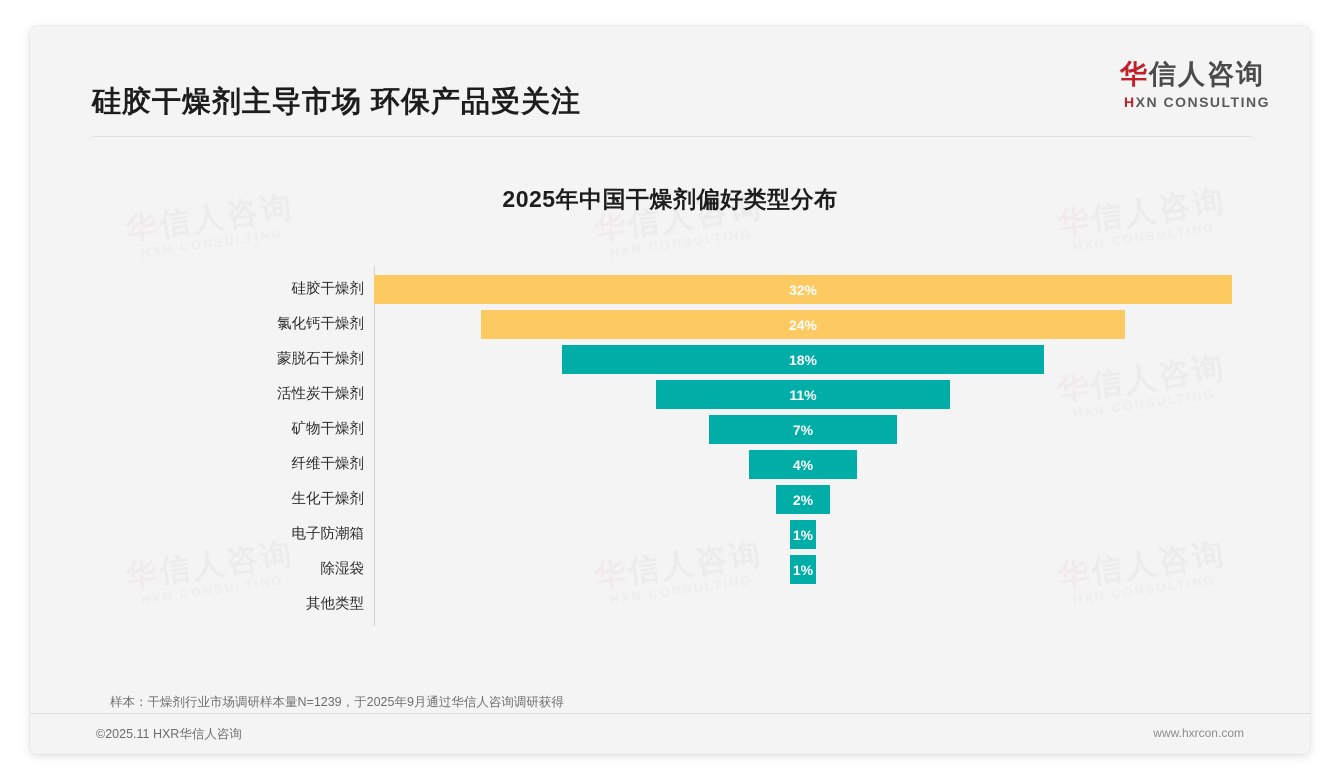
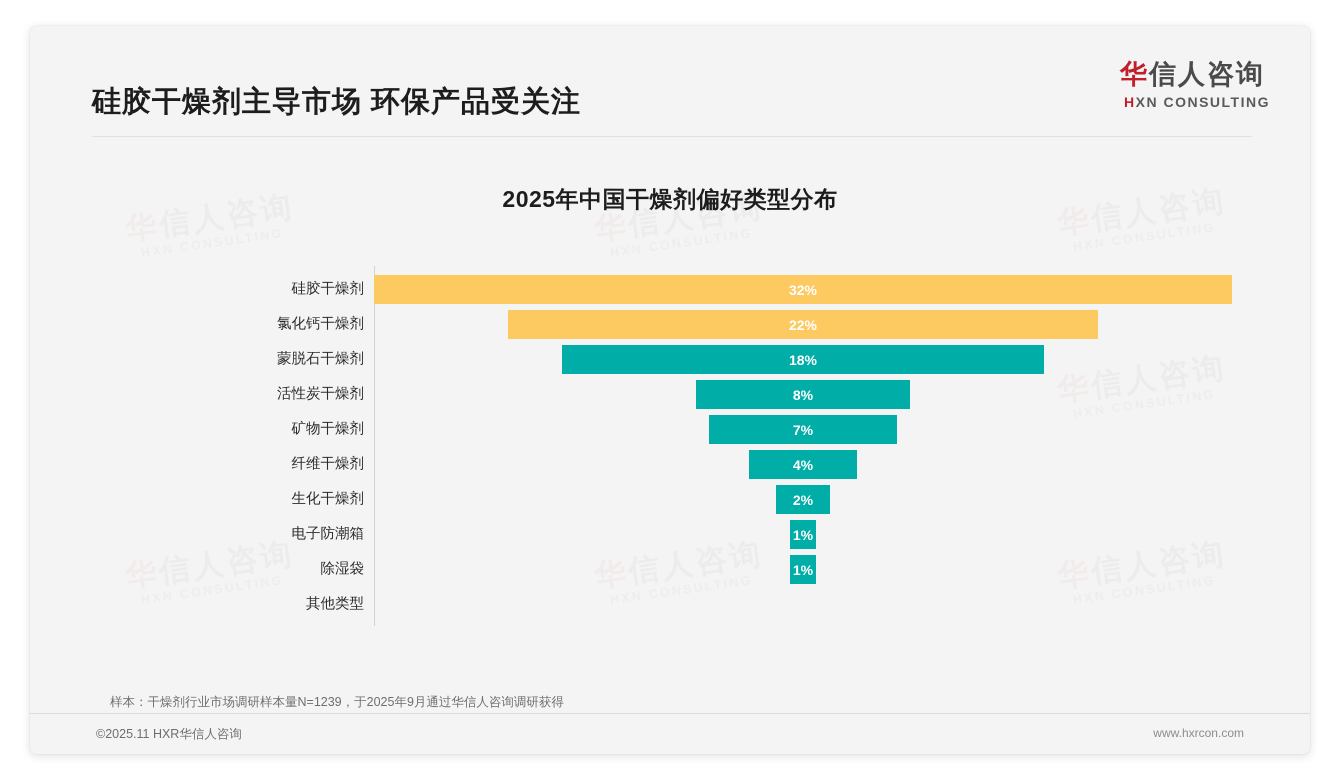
氯化钙干燥剂: 24% -> 22%
活性炭干燥剂: 11% -> 8%
